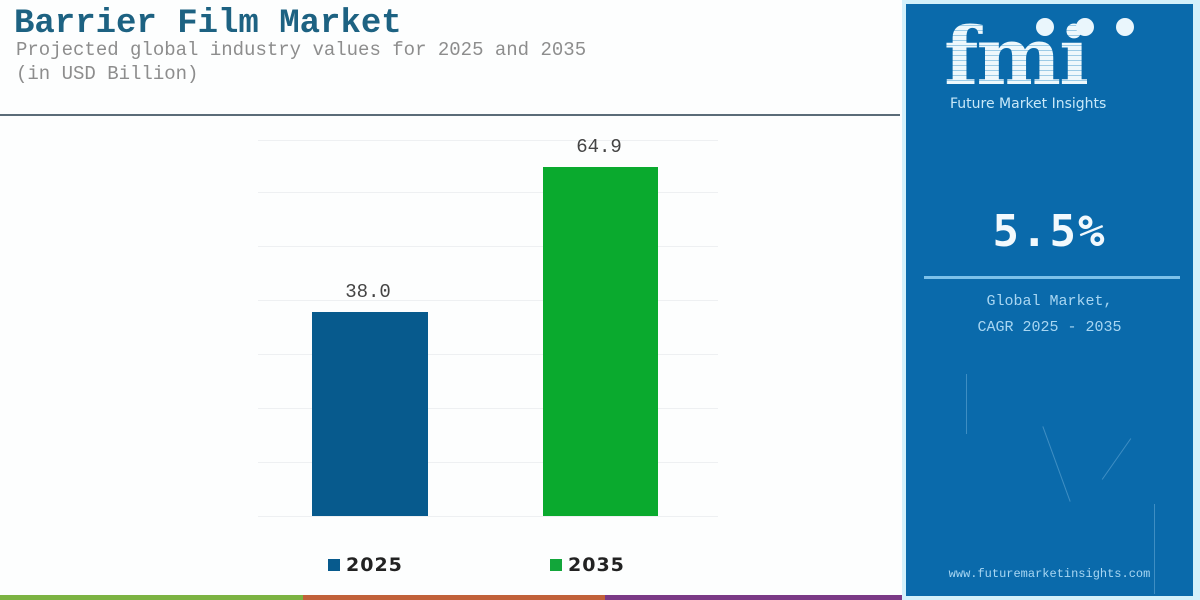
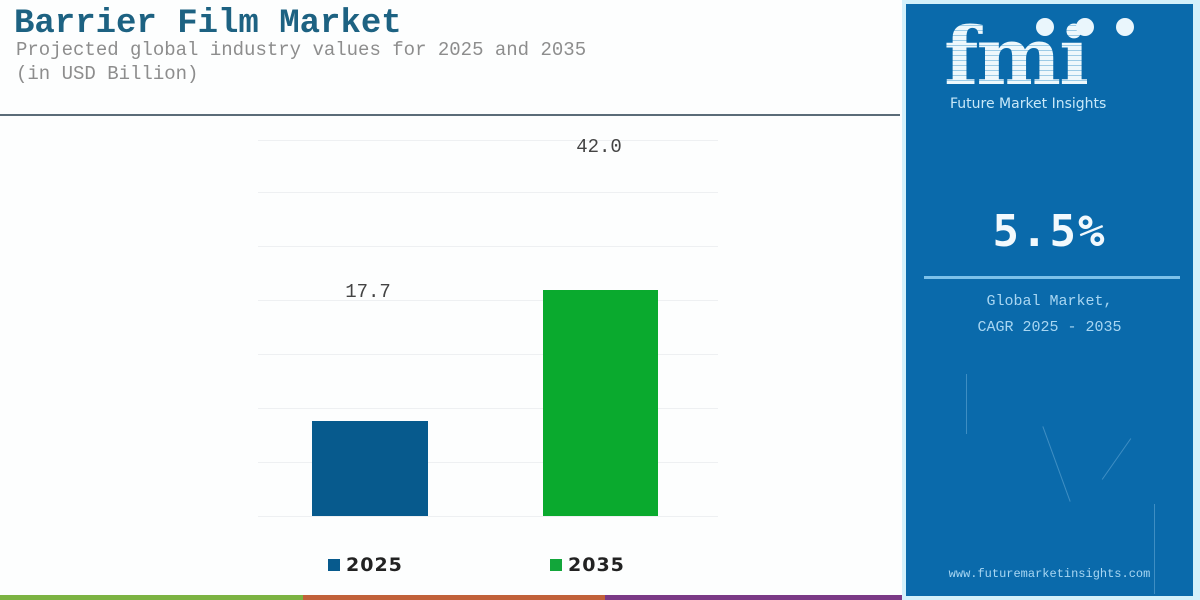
2025: 38.0 -> 17.7
2035: 64.9 -> 42.0
